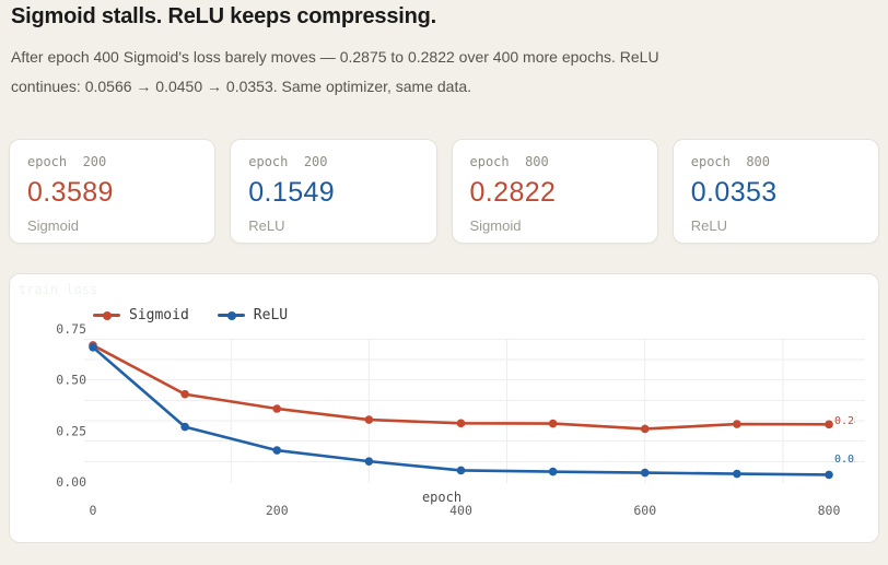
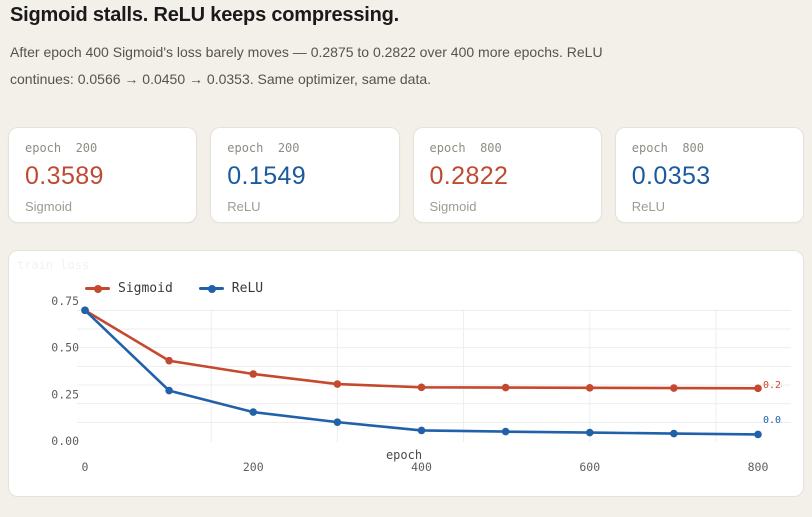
Sigmoid/0: 0.67 -> 0.70
ReLU/0: 0.66 -> 0.70
Sigmoid/600: 0.26 -> 0.28
